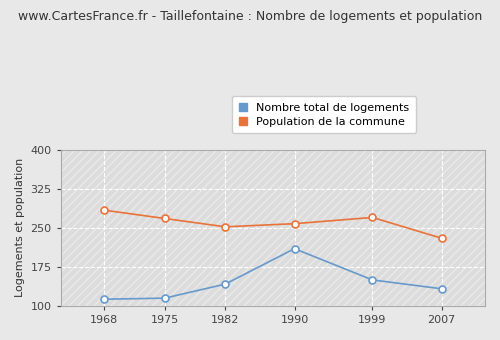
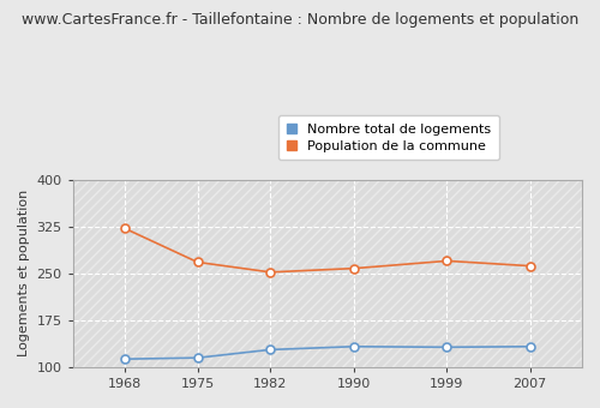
Population de la commune/1968: 284 -> 322
Nombre total de logements/1982: 142 -> 128
Nombre total de logements/1990: 210 -> 133
Nombre total de logements/1999: 150 -> 132
Population de la commune/2007: 230 -> 262
